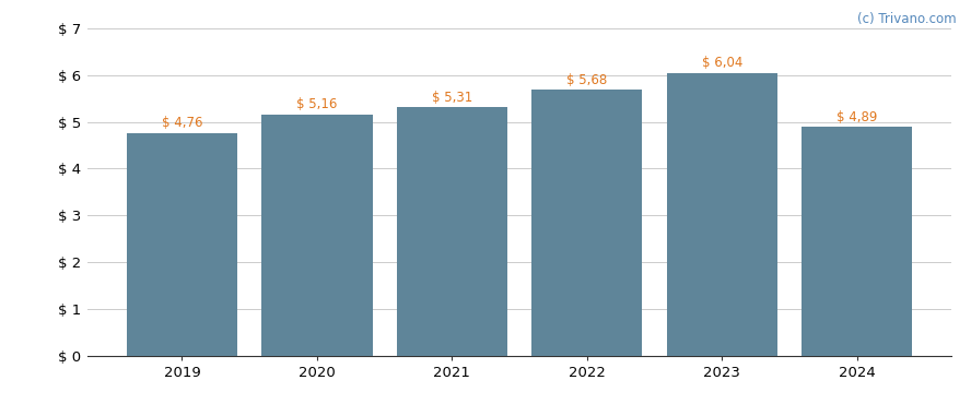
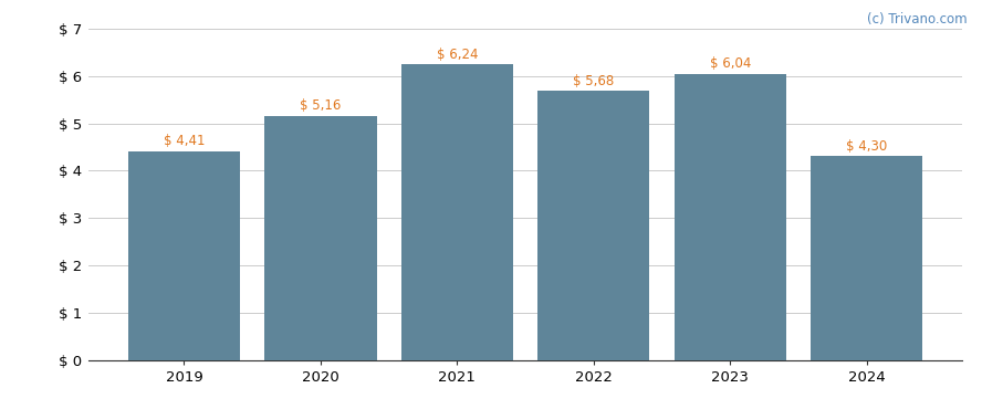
2019: 4,76 -> 4,41
2021: 5,31 -> 6,24
2024: 4,89 -> 4,30
